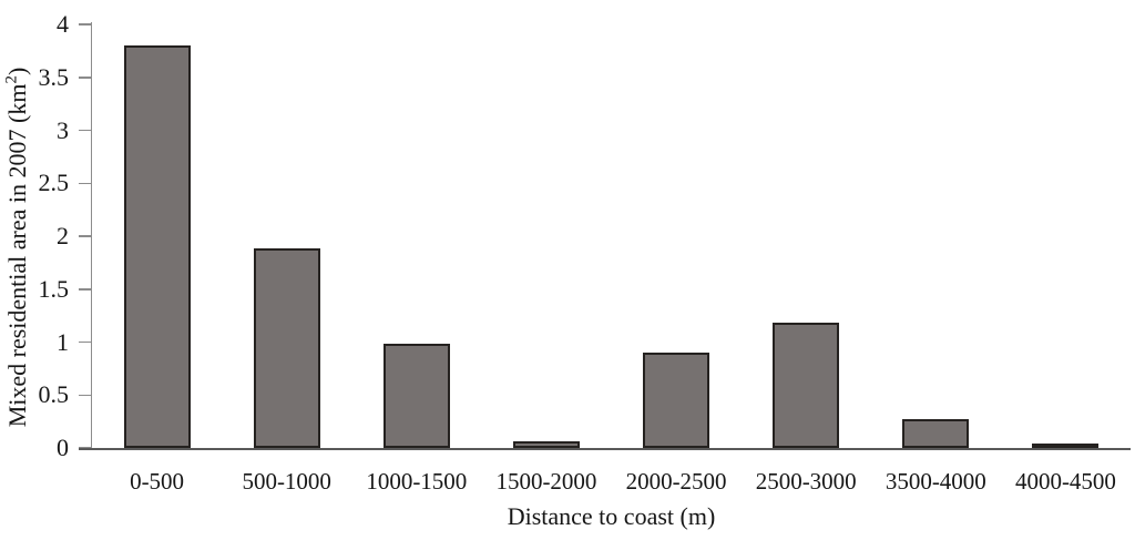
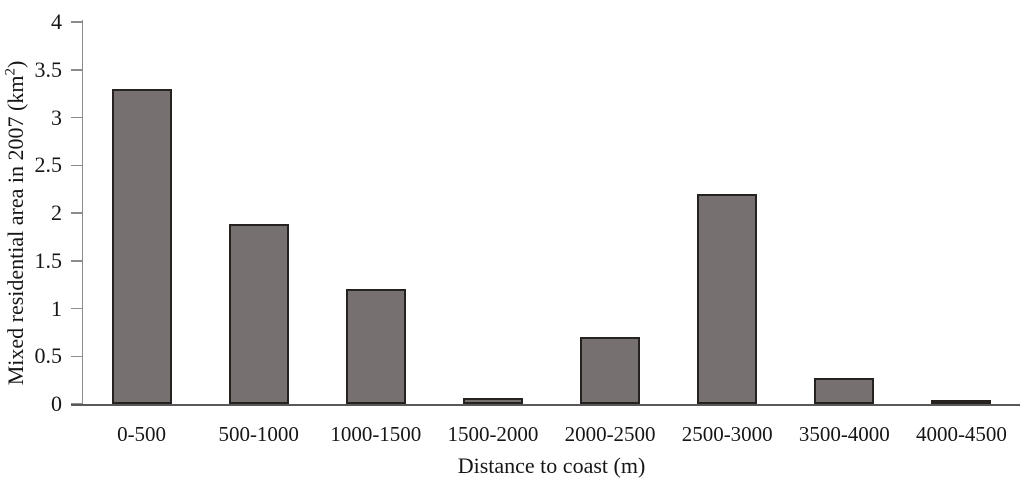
0-500: 3.8 -> 3.3
1000-1500: 1.0 -> 1.2
2000-2500: 0.9 -> 0.7
2500-3000: 1.2 -> 2.2
